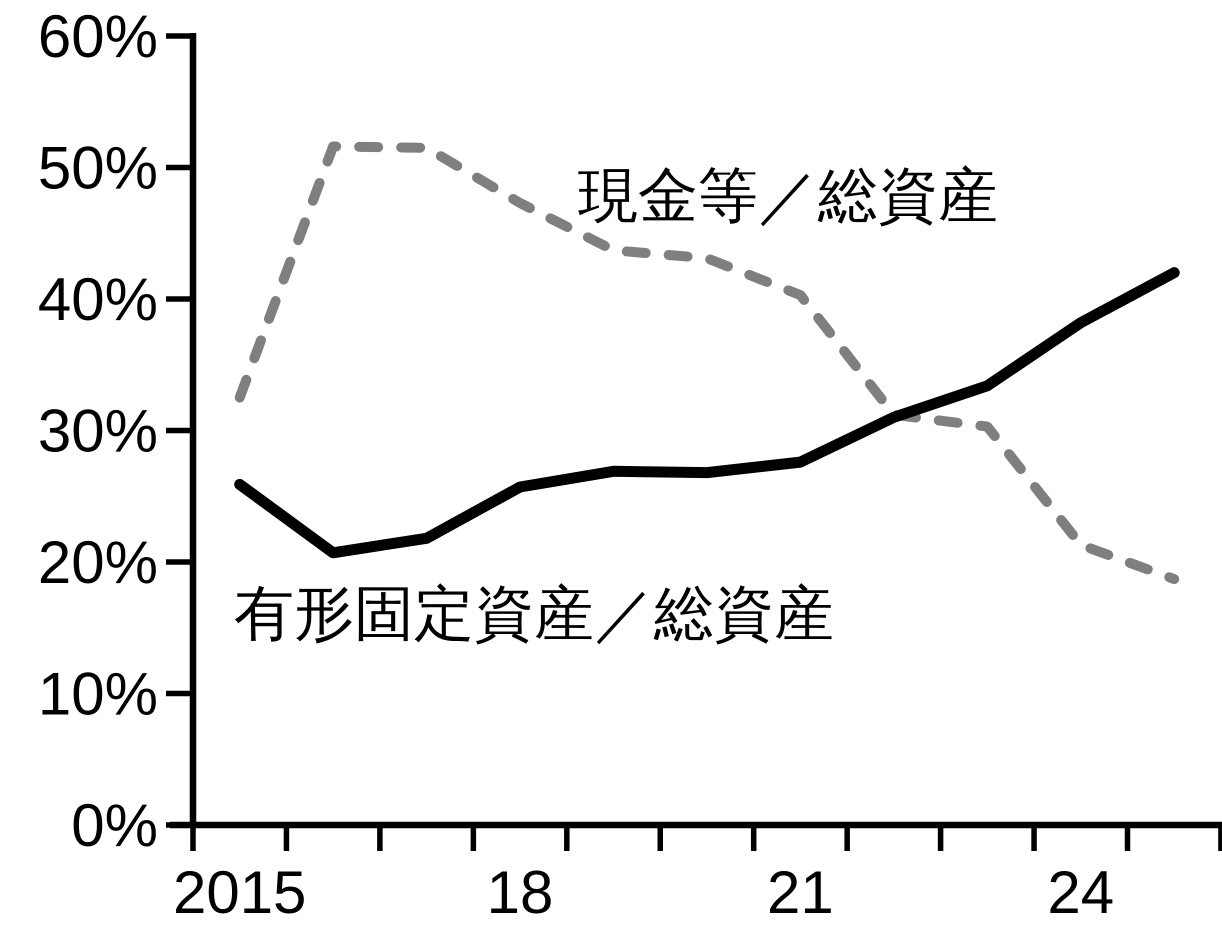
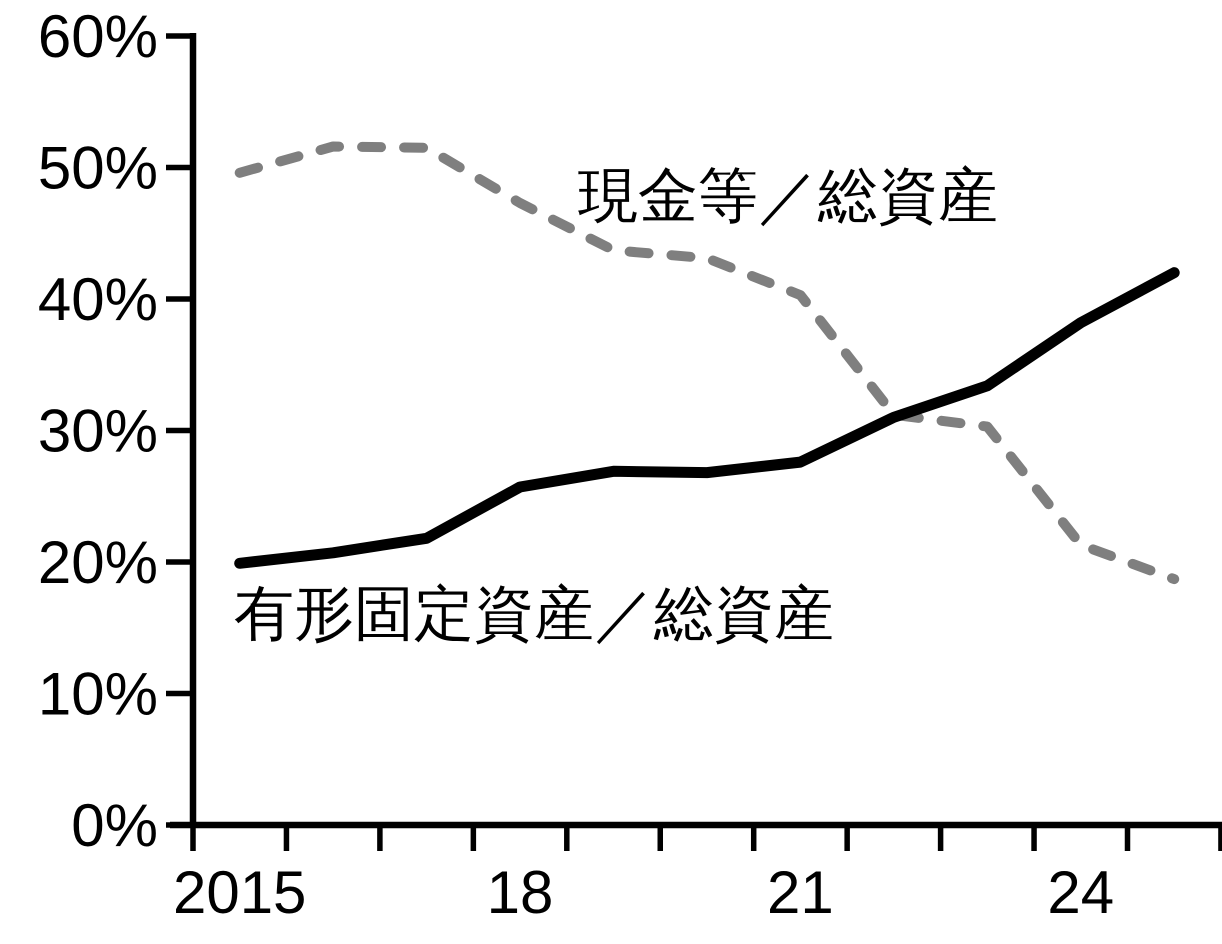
現金等／総資産/2015: 32.5% -> 49.6%
有形固定資産／総資産/2015: 25.9% -> 19.9%
